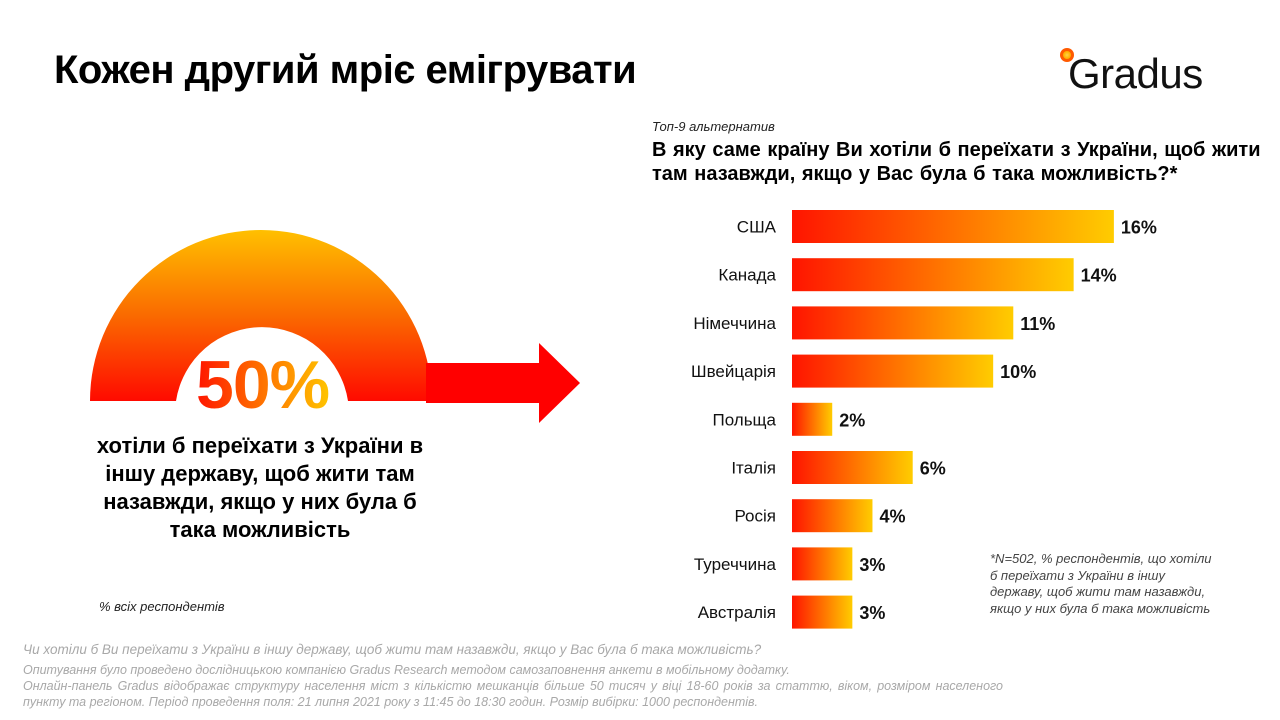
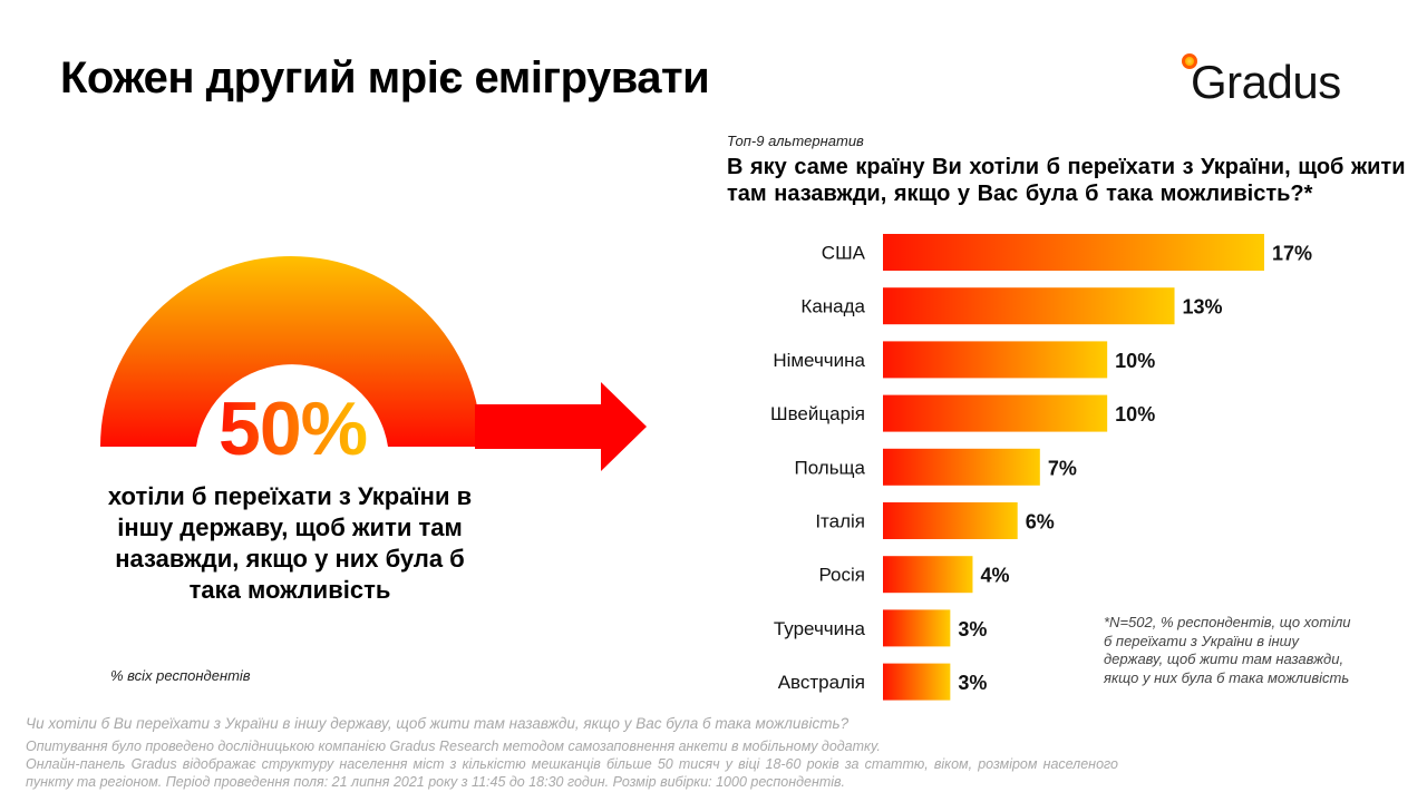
США: 16% -> 17%
Канада: 14% -> 13%
Німеччина: 11% -> 10%
Польща: 2% -> 7%
